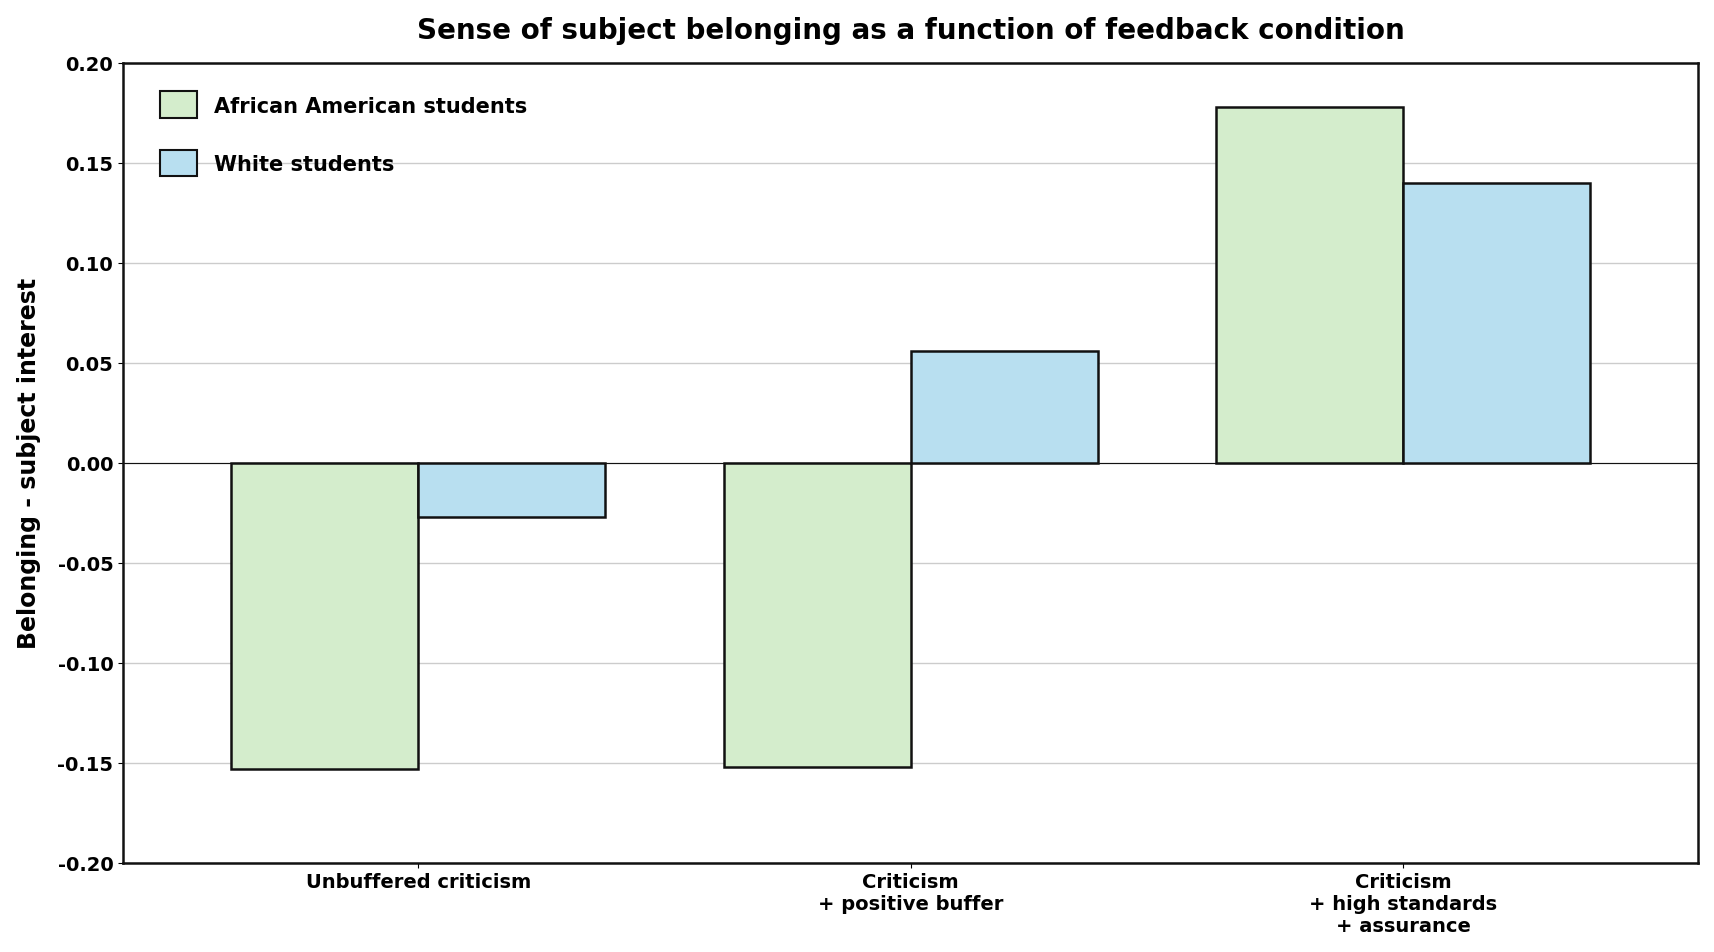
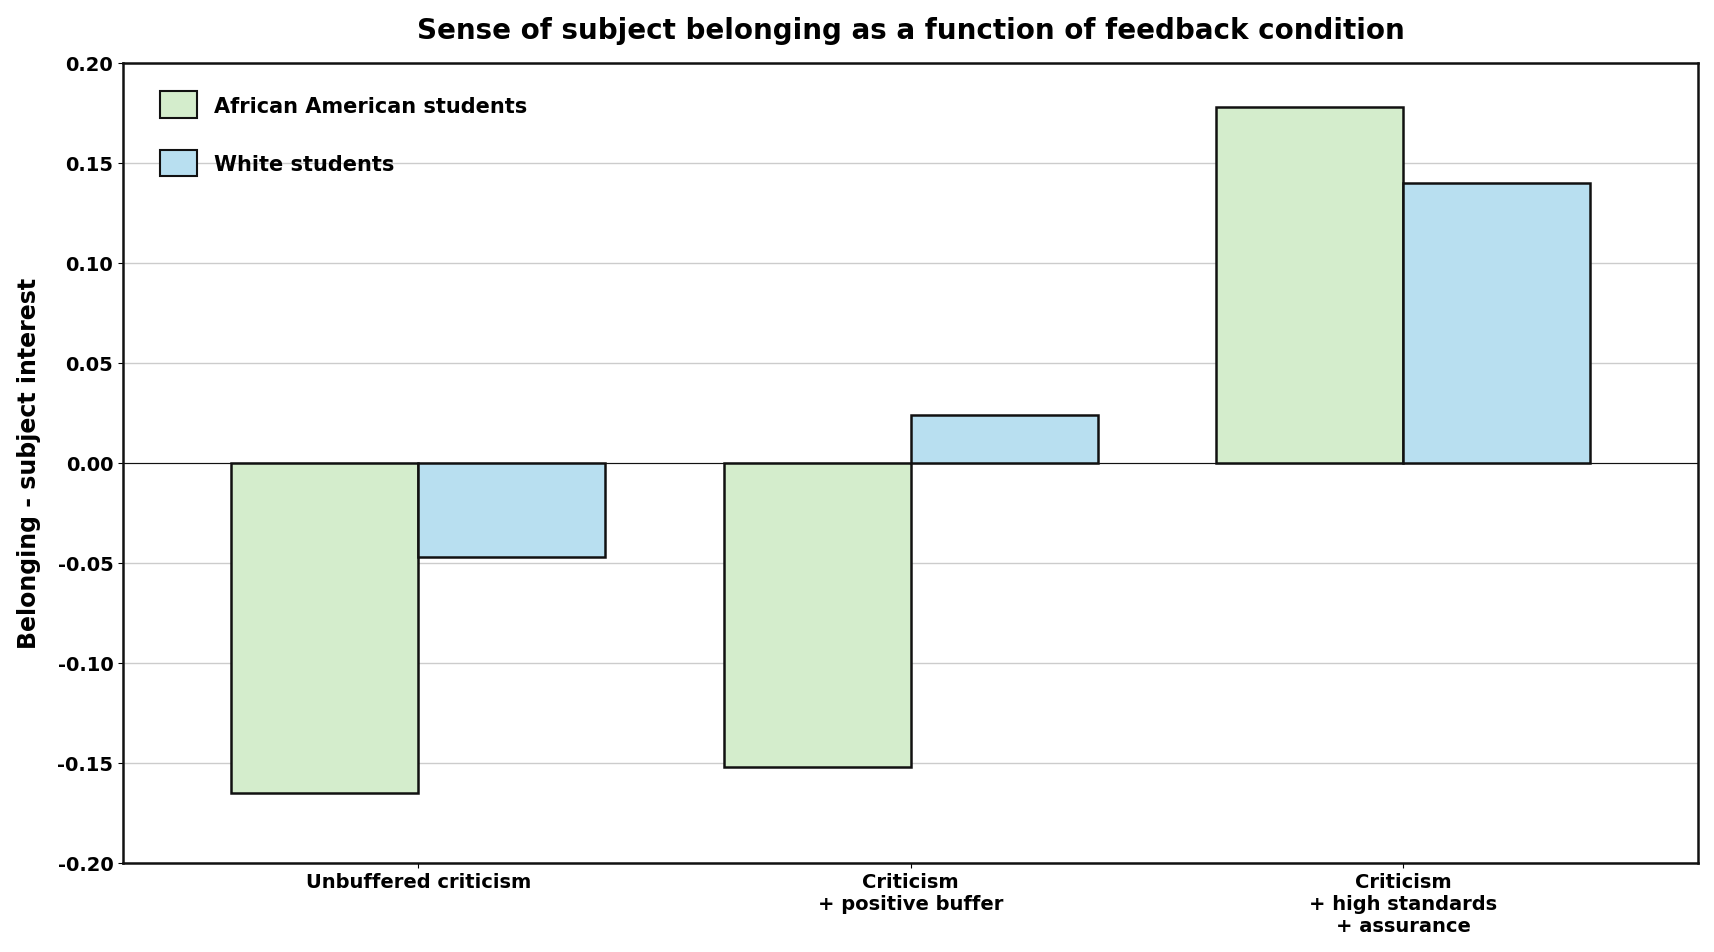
African American students/Unbuffered criticism: -0.153 -> -0.165
White students/Unbuffered criticism: -0.027 -> -0.047
White students/Criticism + positive buffer: 0.056 -> 0.024
